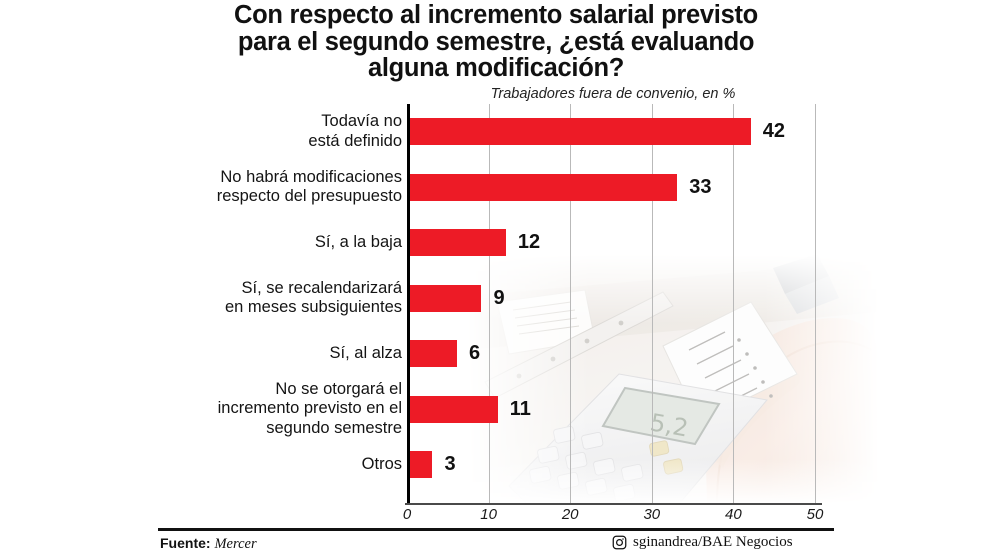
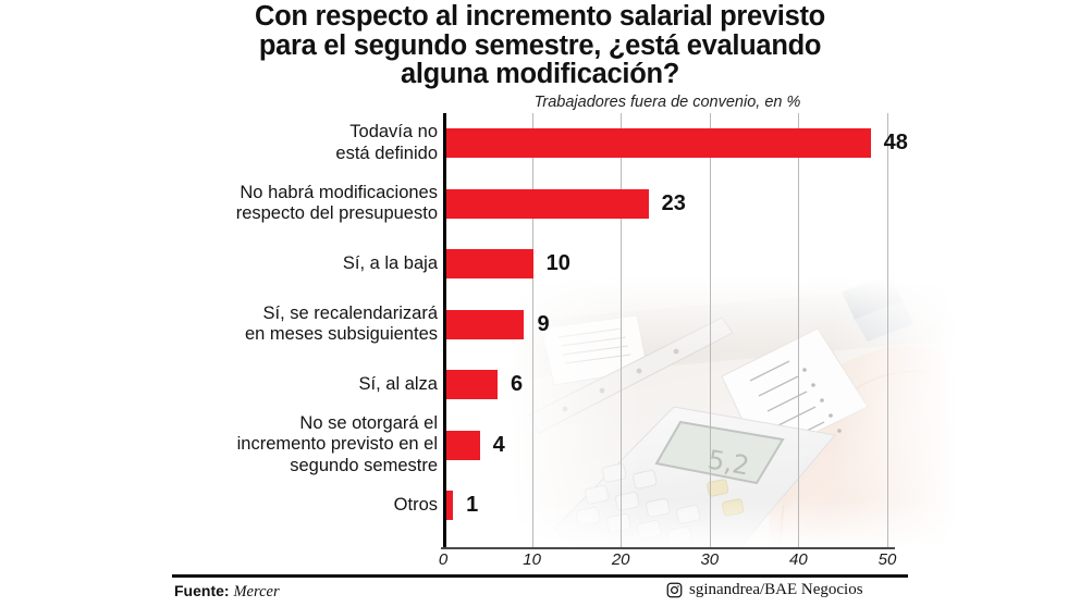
Todavía no está definido: 42 -> 48
No habrá modificaciones respecto del presupuesto: 33 -> 23
Sí, a la baja: 12 -> 10
No se otorgará el incremento previsto en el segundo semestre: 11 -> 4
Otros: 3 -> 1
